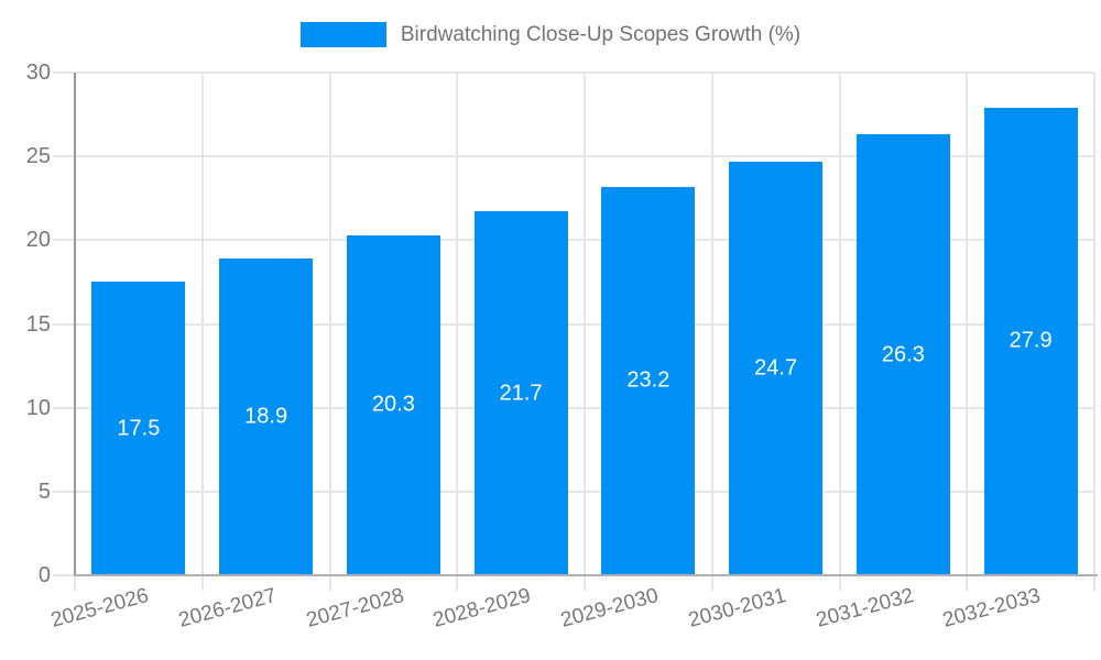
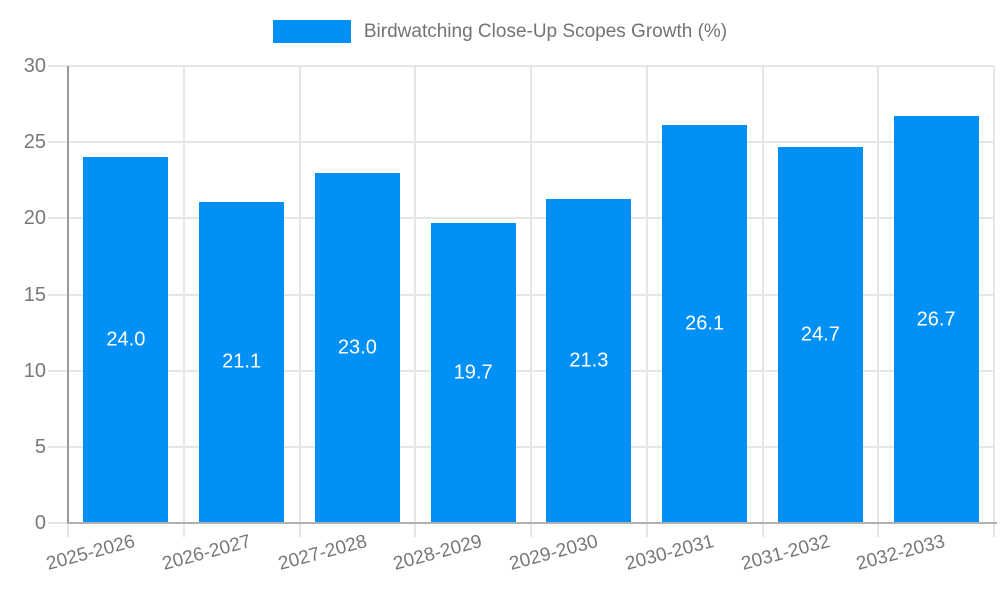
2025-2026: 17.5 -> 24.0
2026-2027: 18.9 -> 21.1
2027-2028: 20.3 -> 23.0
2028-2029: 21.7 -> 19.7
2029-2030: 23.2 -> 21.3
2030-2031: 24.7 -> 26.1
2031-2032: 26.3 -> 24.7
2032-2033: 27.9 -> 26.7
